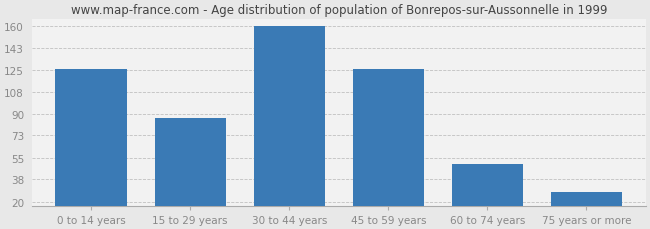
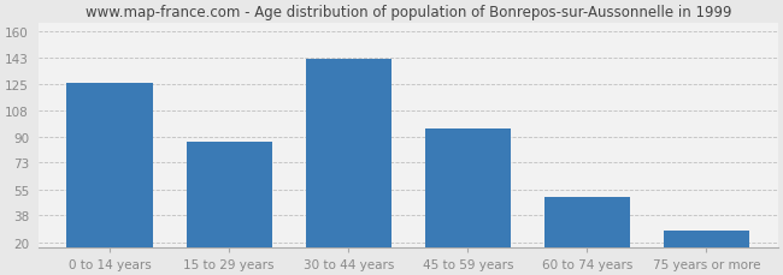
30 to 44 years: 160 -> 142
45 to 59 years: 126 -> 96
